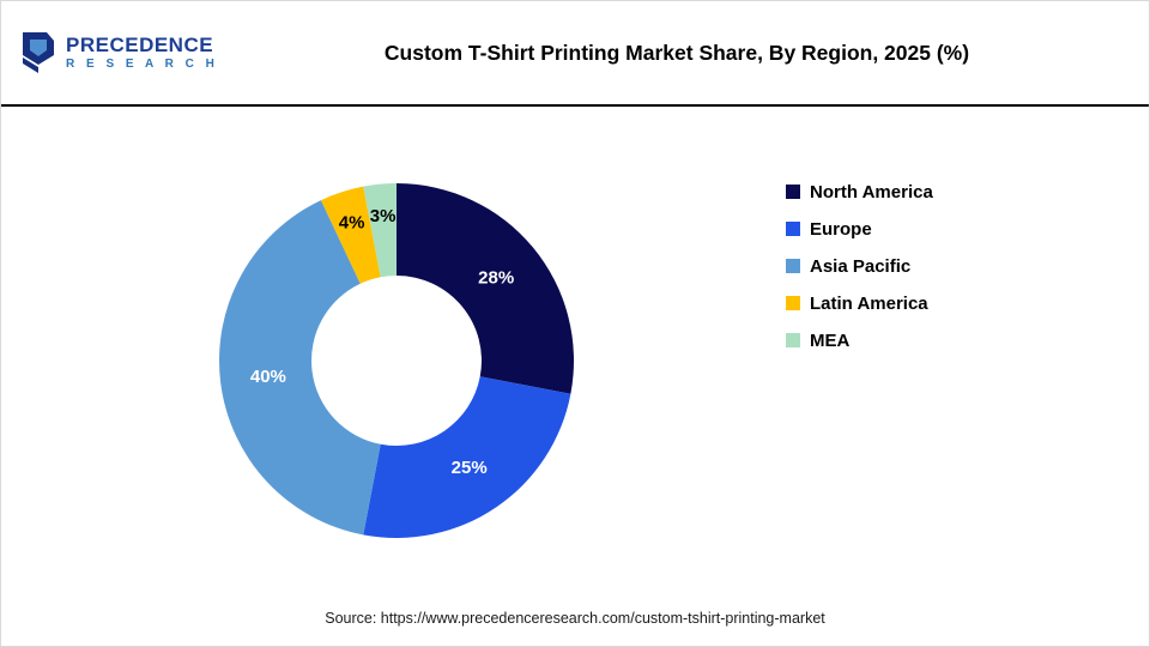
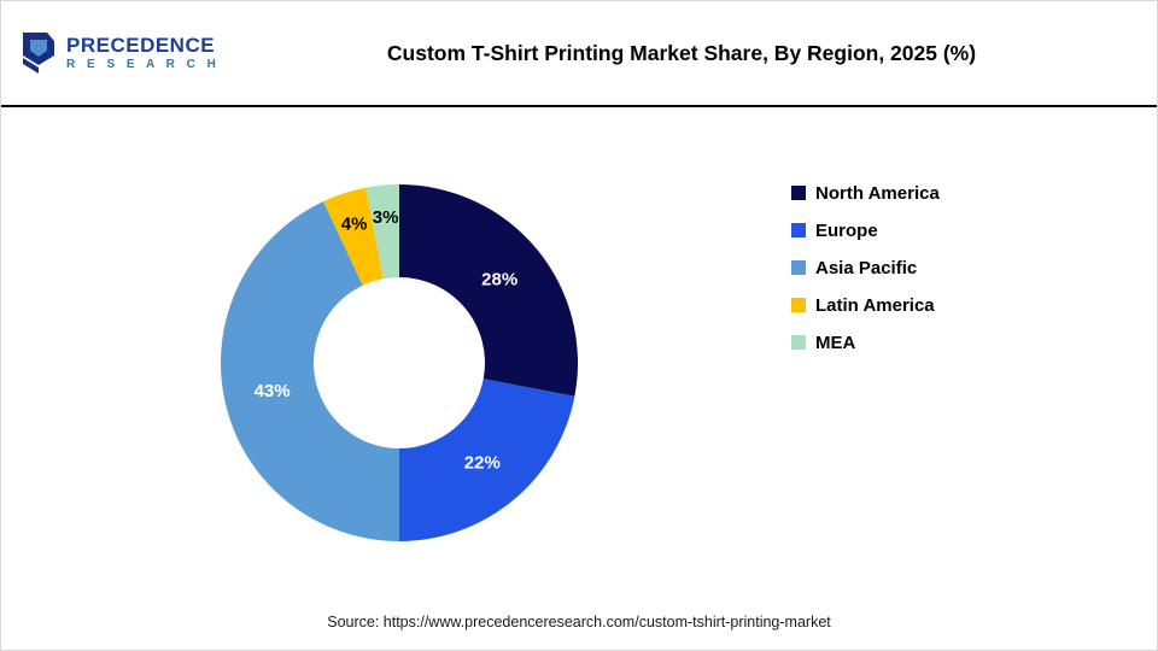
Europe: 25% -> 22%
Asia Pacific: 40% -> 43%
